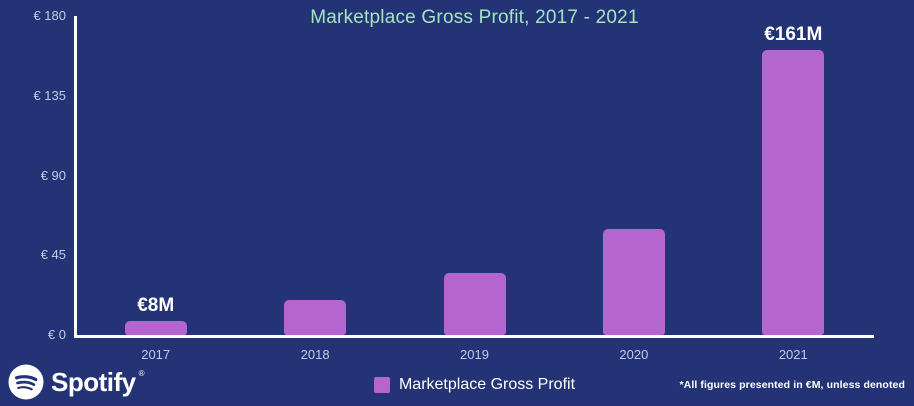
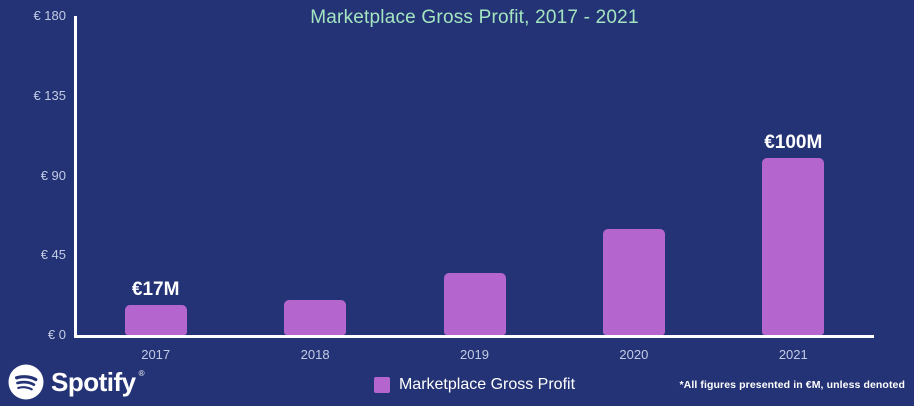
2017: €8M -> €17M
2021: €161M -> €100M
